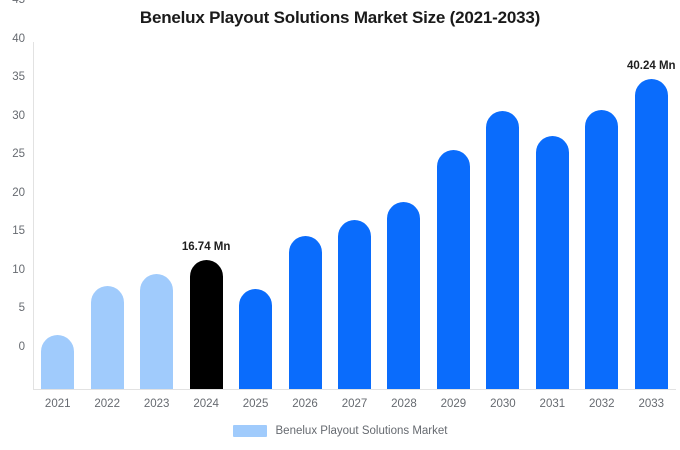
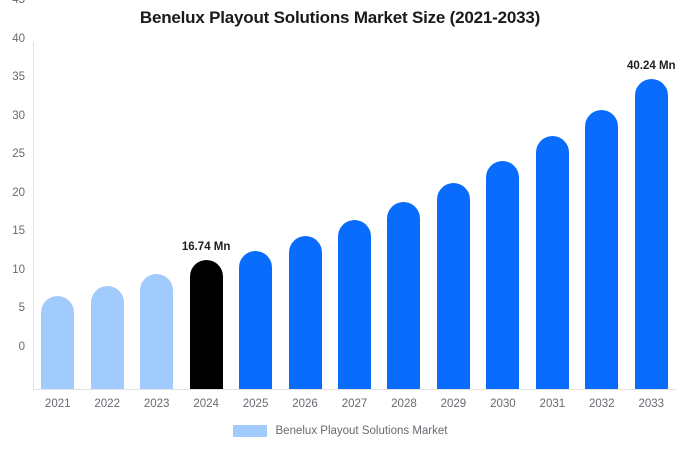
2021: 7 -> 12
2025: 13 -> 18
2029: 31 -> 27
2030: 36 -> 30
